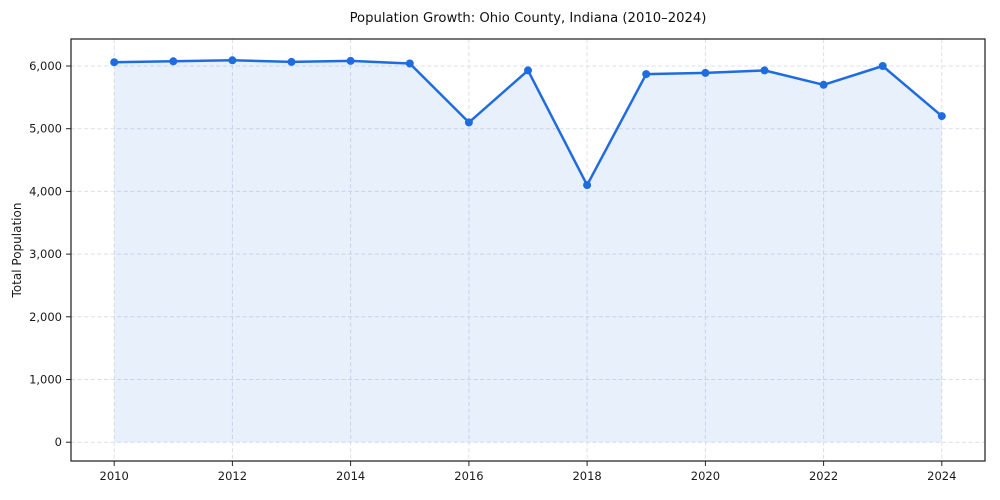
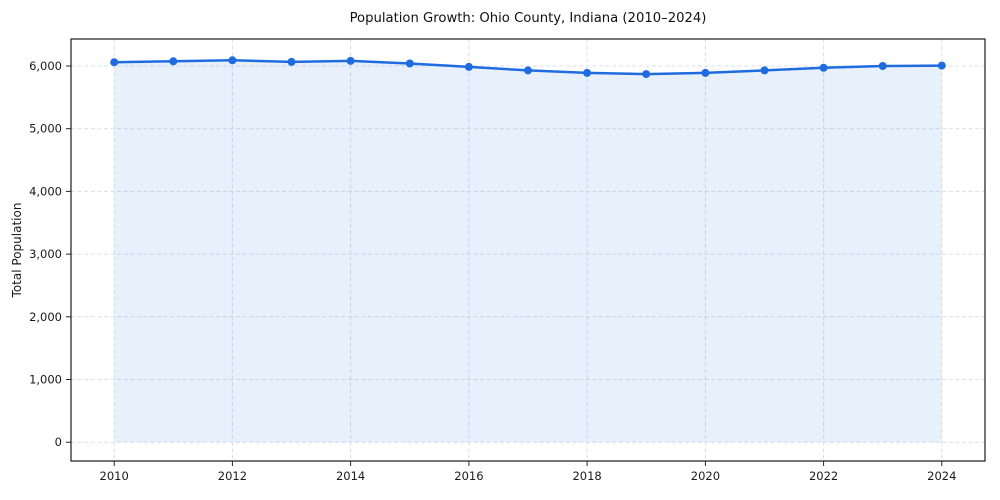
2016: 5100 -> 6000
2018: 4100 -> 5900
2022: 5700 -> 6000
2024: 5200 -> 6000
